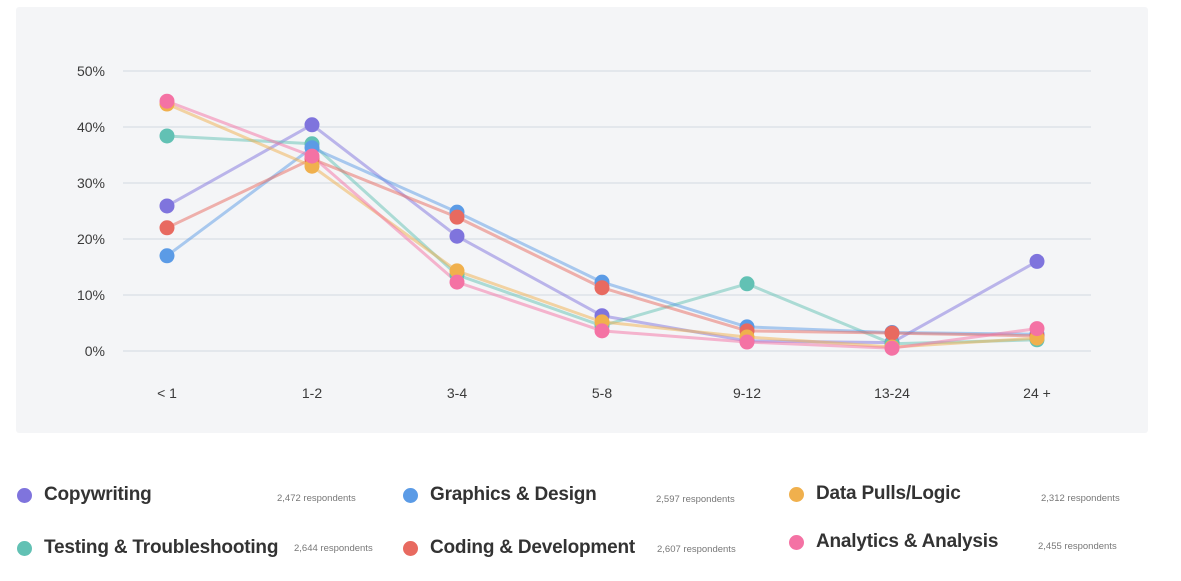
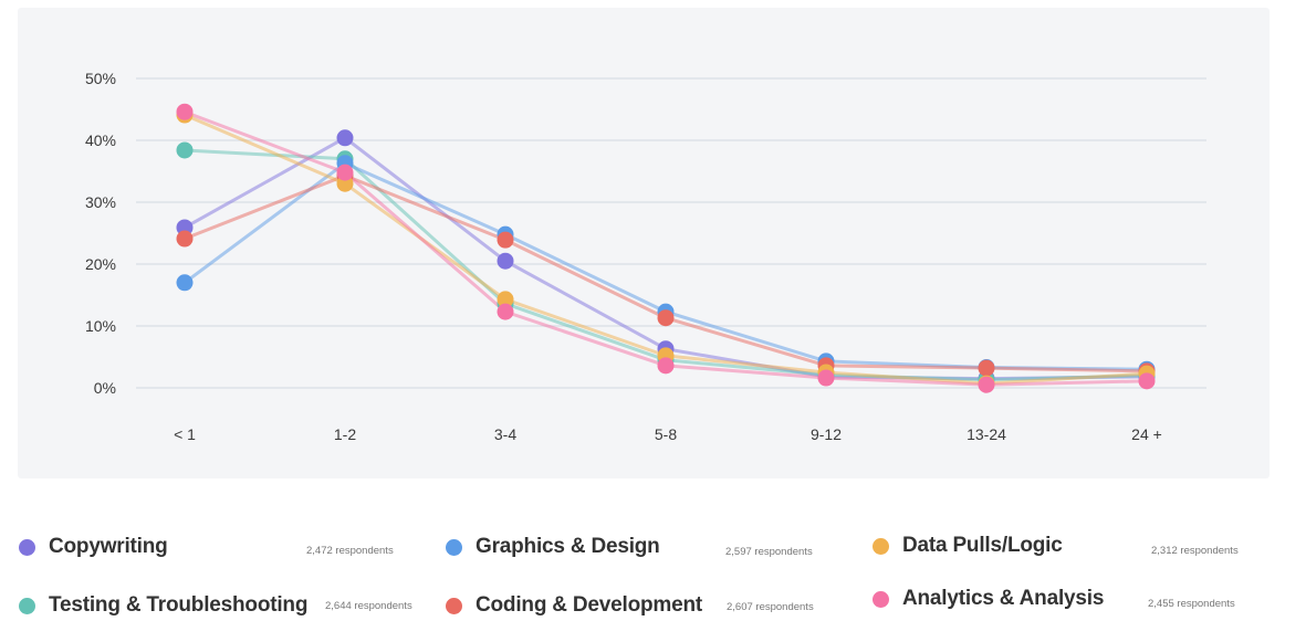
Coding & Development/< 1: 22% -> 24%
Testing & Troubleshooting/9-12: 12% -> 2%
Copywriting/24 +: 16% -> 2%
Analytics & Analysis/24 +: 4% -> 1%
